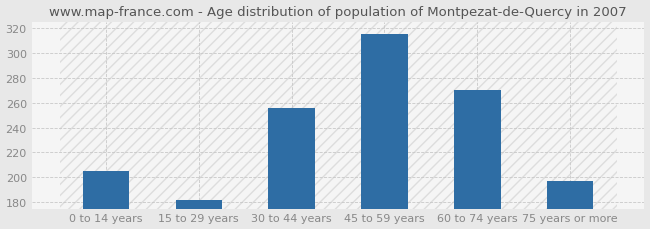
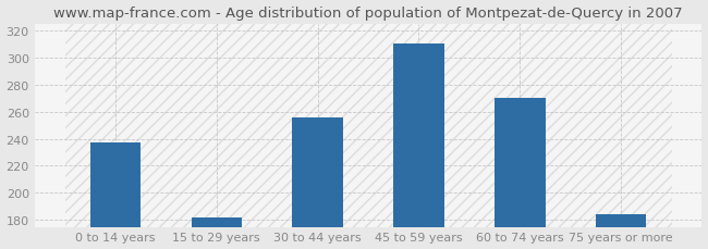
0 to 14 years: 205 -> 237
45 to 59 years: 315 -> 310
75 years or more: 197 -> 184
